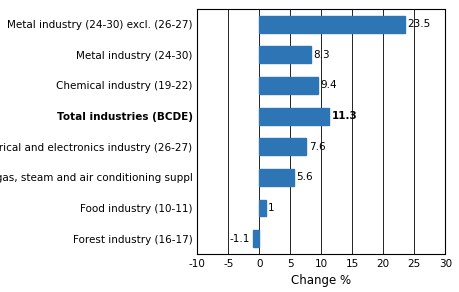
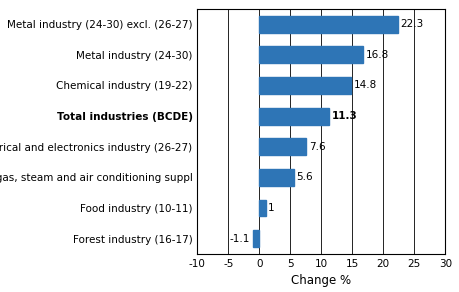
Metal industry (24-30) excl. (26-27): 23.5 -> 22.3
Metal industry (24-30): 8.3 -> 16.8
Chemical industry (19-22): 9.4 -> 14.8
